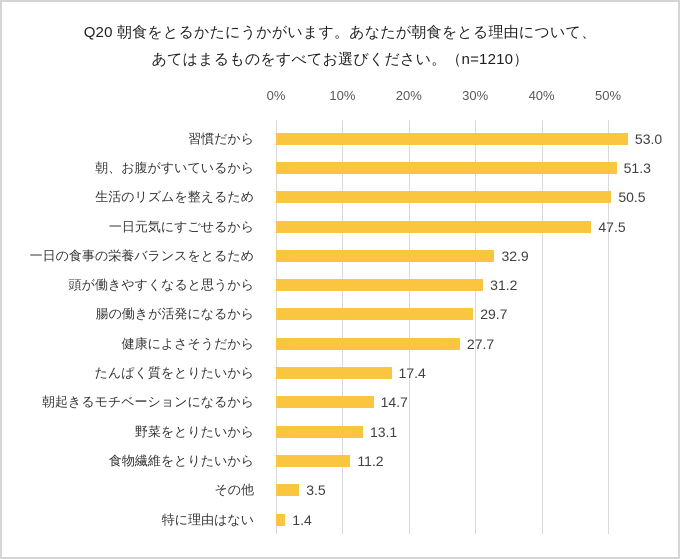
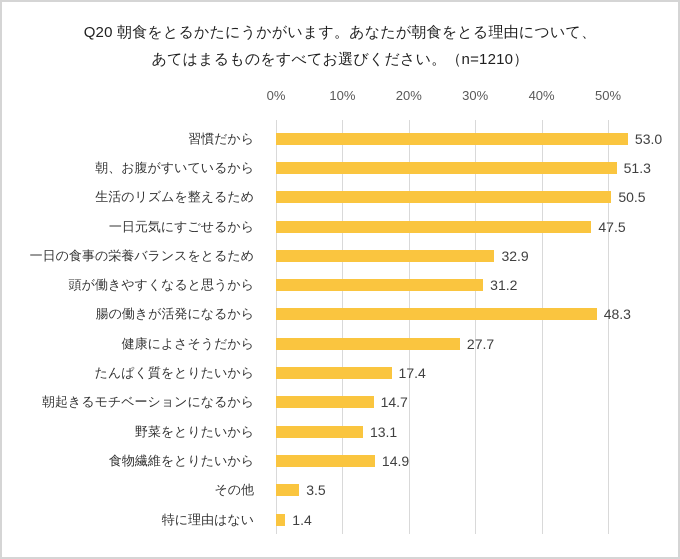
腸の働きが活発になるから: 29.7 -> 48.3
食物繊維をとりたいから: 11.2 -> 14.9
